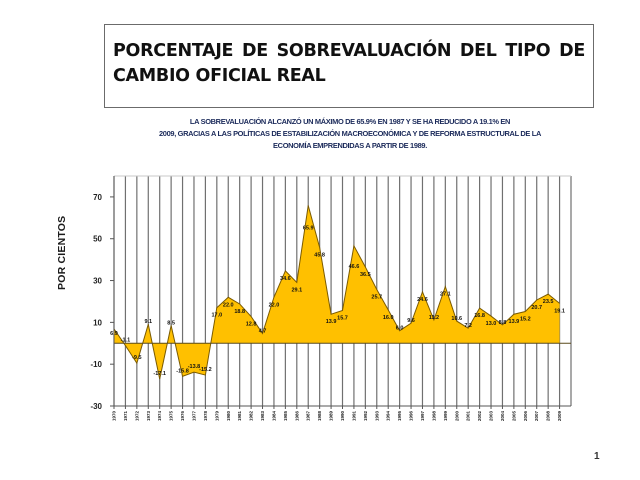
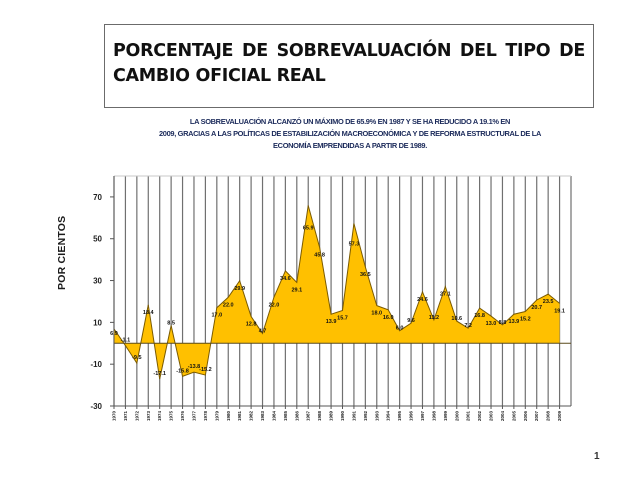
1973: 9.1 -> 18.4
1981: 18.8 -> 29.9
1991: 46.6 -> 57.3
1993: 25.7 -> 18.0
